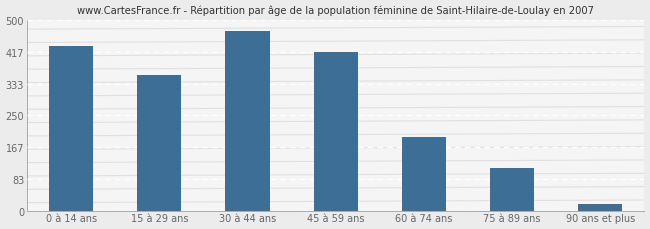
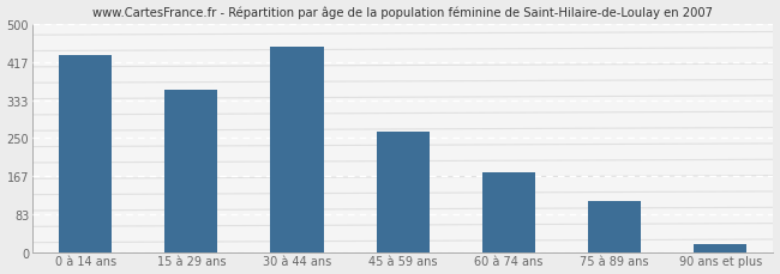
30 à 44 ans: 470 -> 450
45 à 59 ans: 415 -> 265
60 à 74 ans: 193 -> 175
